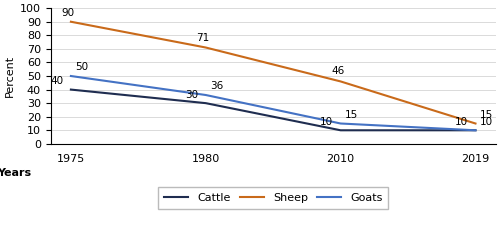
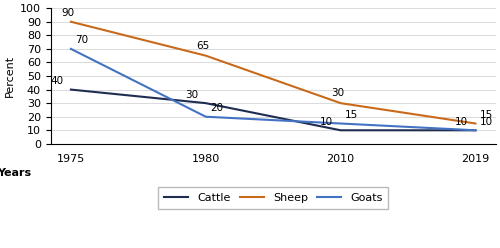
Goats/1975: 50 -> 70
Sheep/1980: 71 -> 65
Goats/1980: 36 -> 20
Sheep/2010: 46 -> 30
